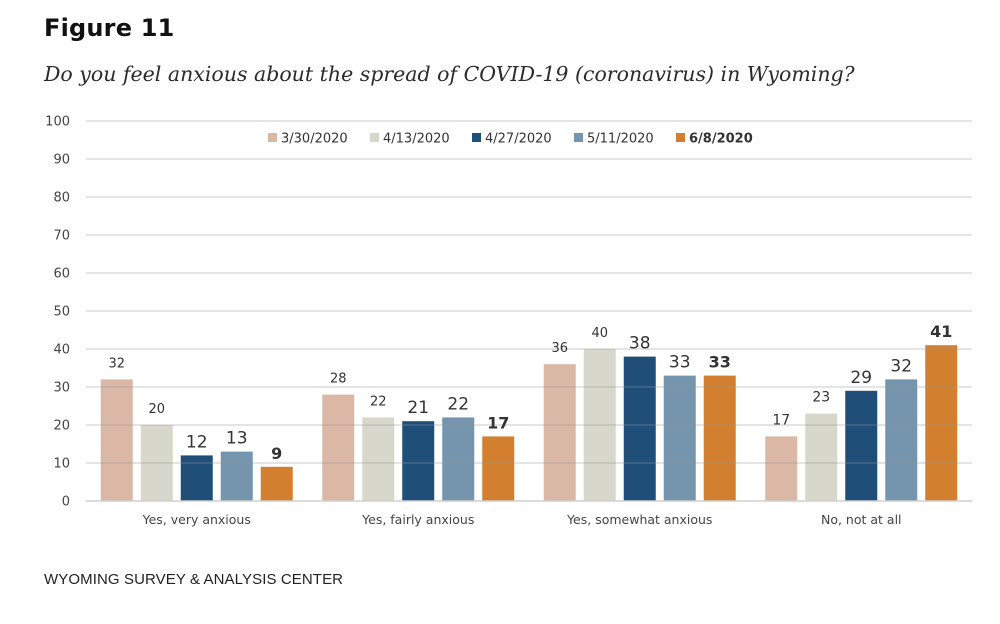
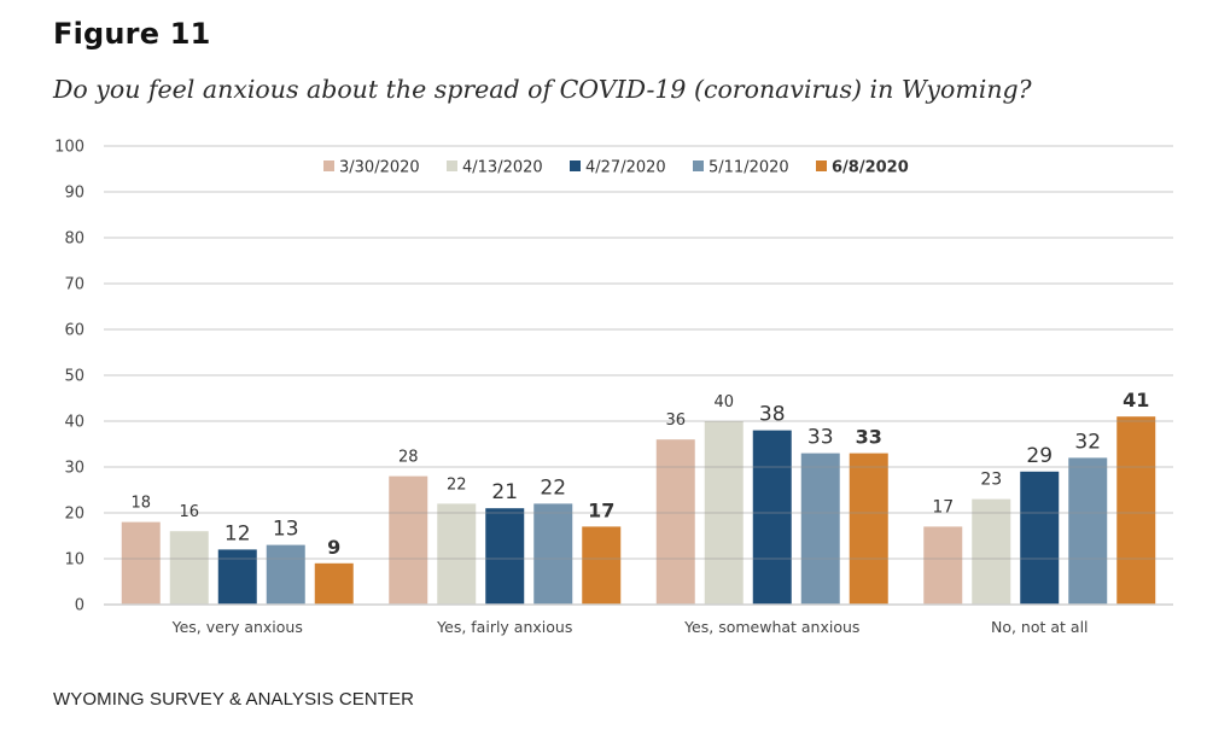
3/30/2020/Yes, very anxious: 32 -> 18
4/13/2020/Yes, very anxious: 20 -> 16
